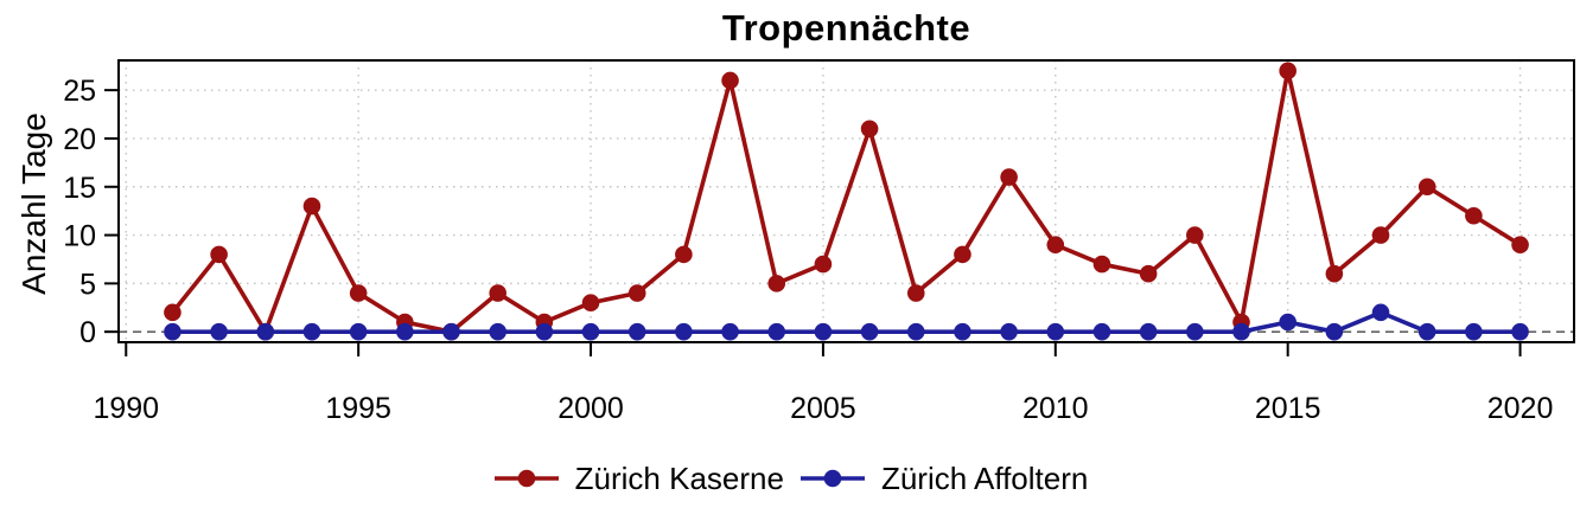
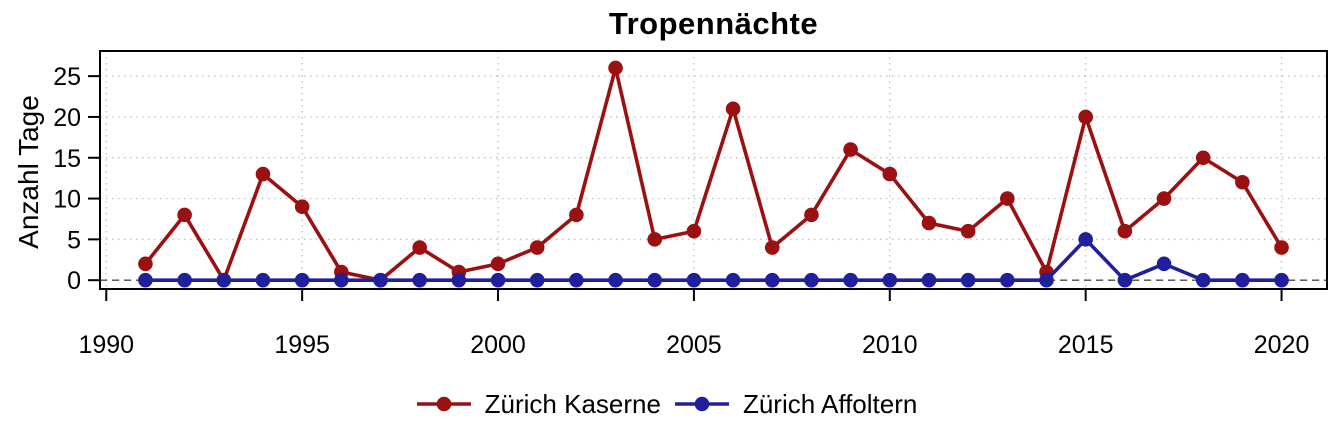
Zürich Kaserne/1995: 4 -> 9
Zürich Kaserne/2000: 3 -> 2
Zürich Kaserne/2005: 7 -> 6
Zürich Kaserne/2010: 9 -> 13
Zürich Kaserne/2015: 27 -> 20
Zürich Affoltern/2015: 1 -> 5
Zürich Kaserne/2020: 9 -> 4
